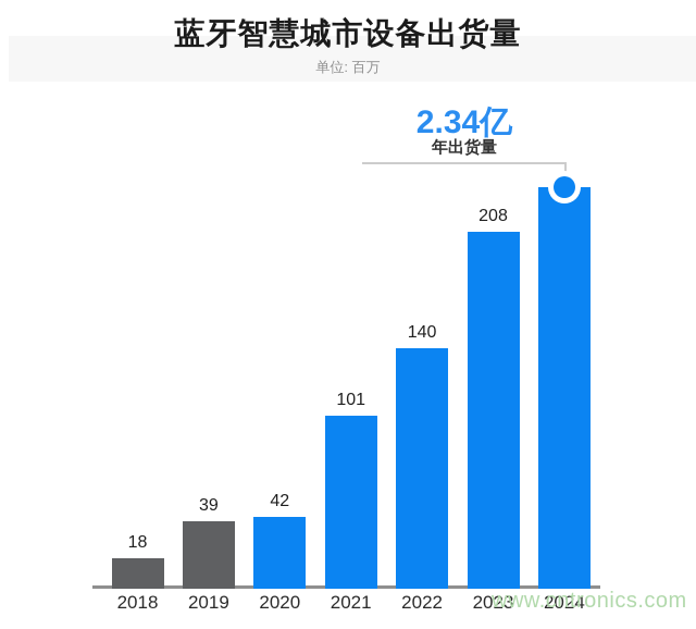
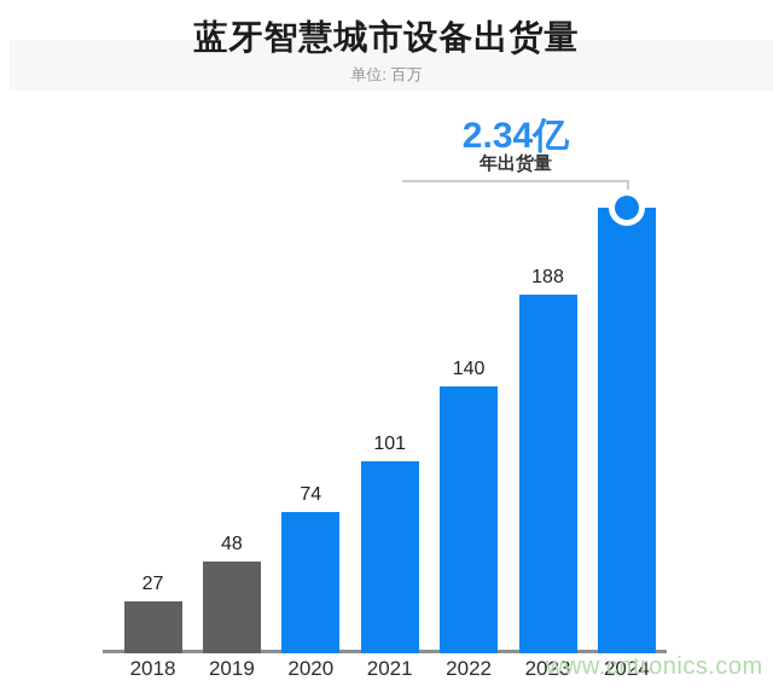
2018: 18 -> 27
2019: 39 -> 48
2020: 42 -> 74
2023: 208 -> 188
